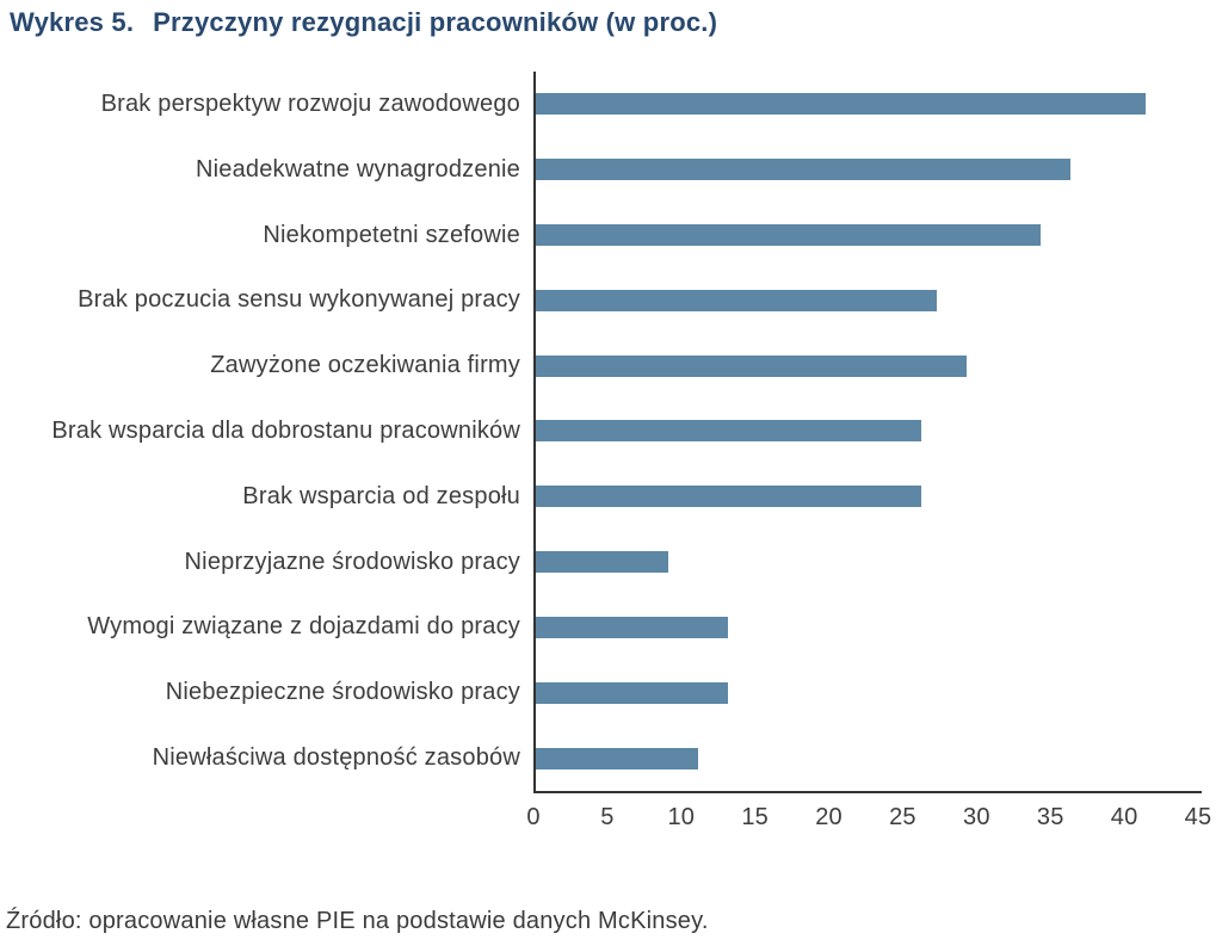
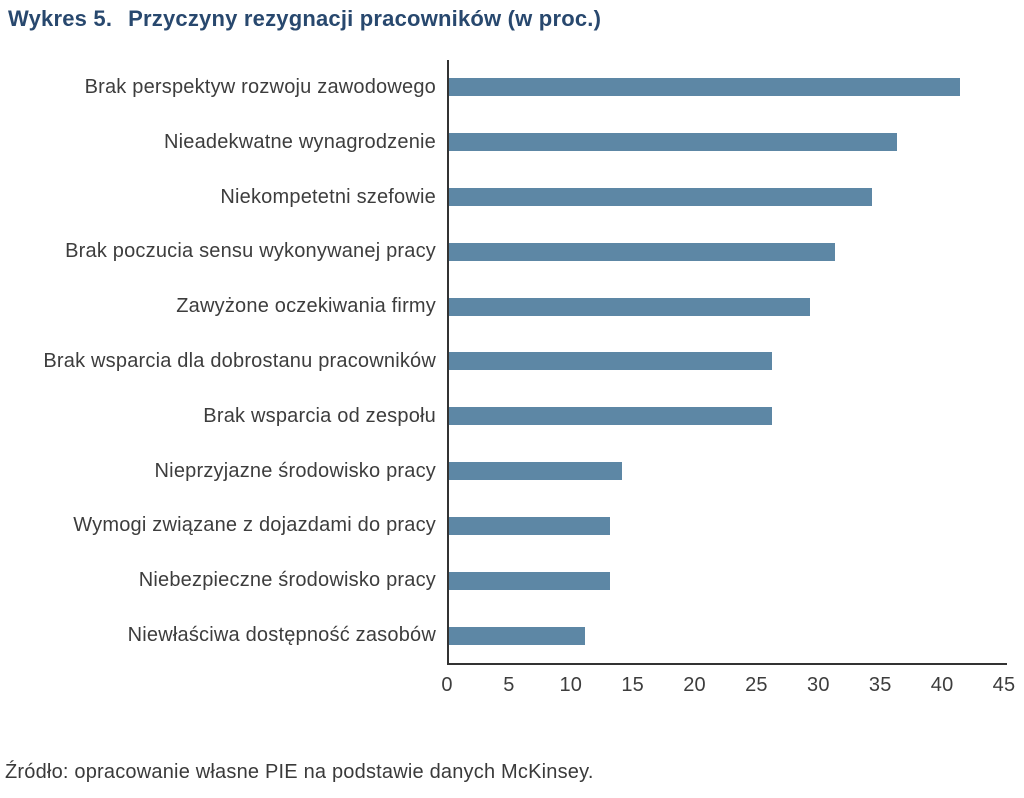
Brak poczucia sensu wykonywanej pracy: 27 -> 31
Nieprzyjazne środowisko pracy: 9 -> 14
